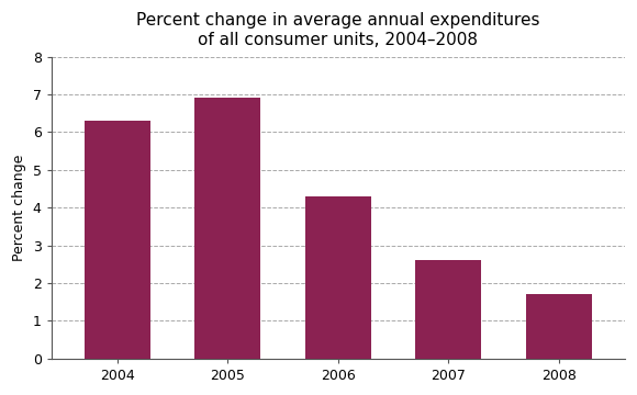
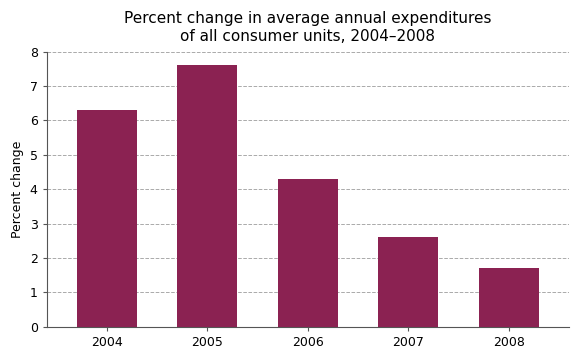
2005: 6.9 -> 7.6
